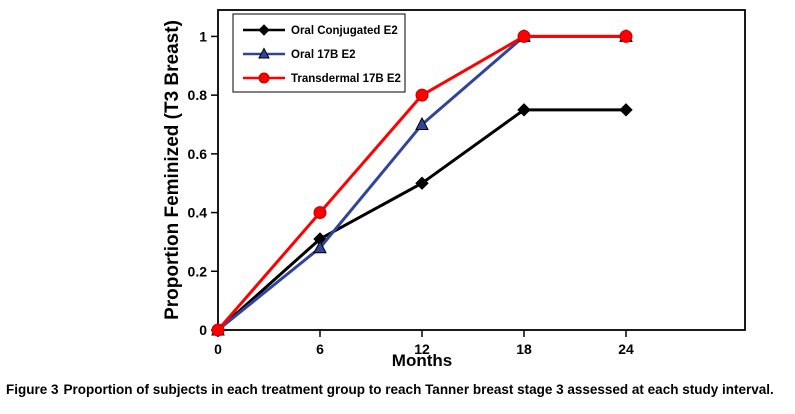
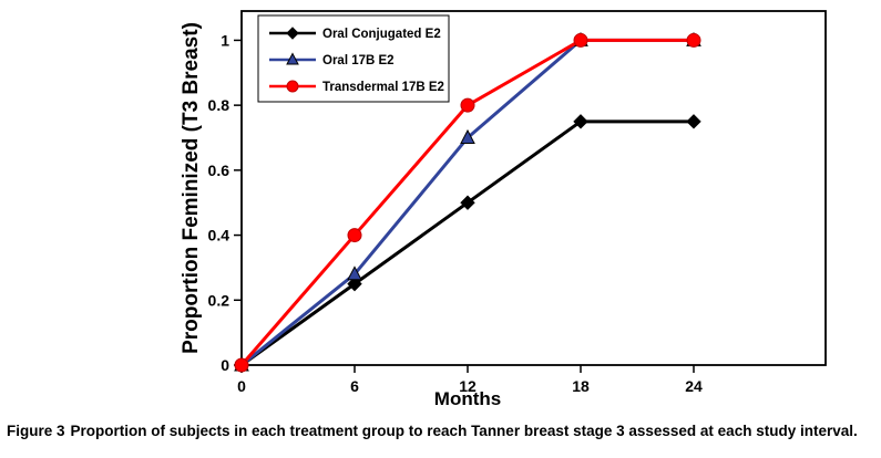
Oral Conjugated E2/6: 0.31 -> 0.25
